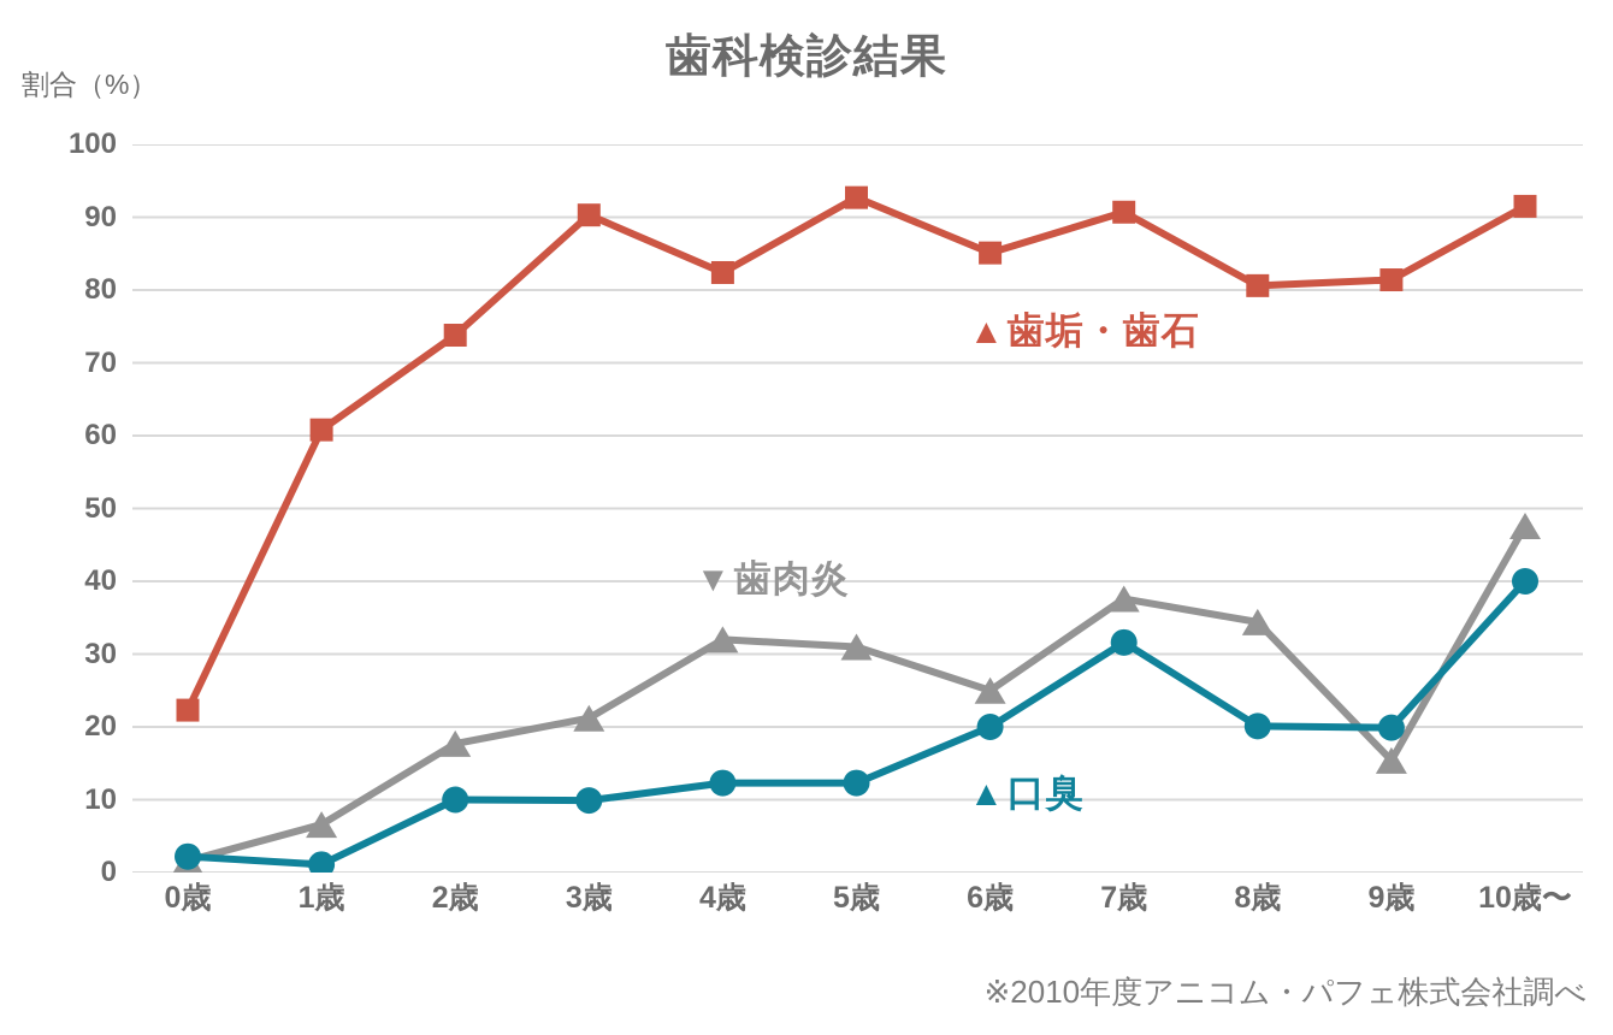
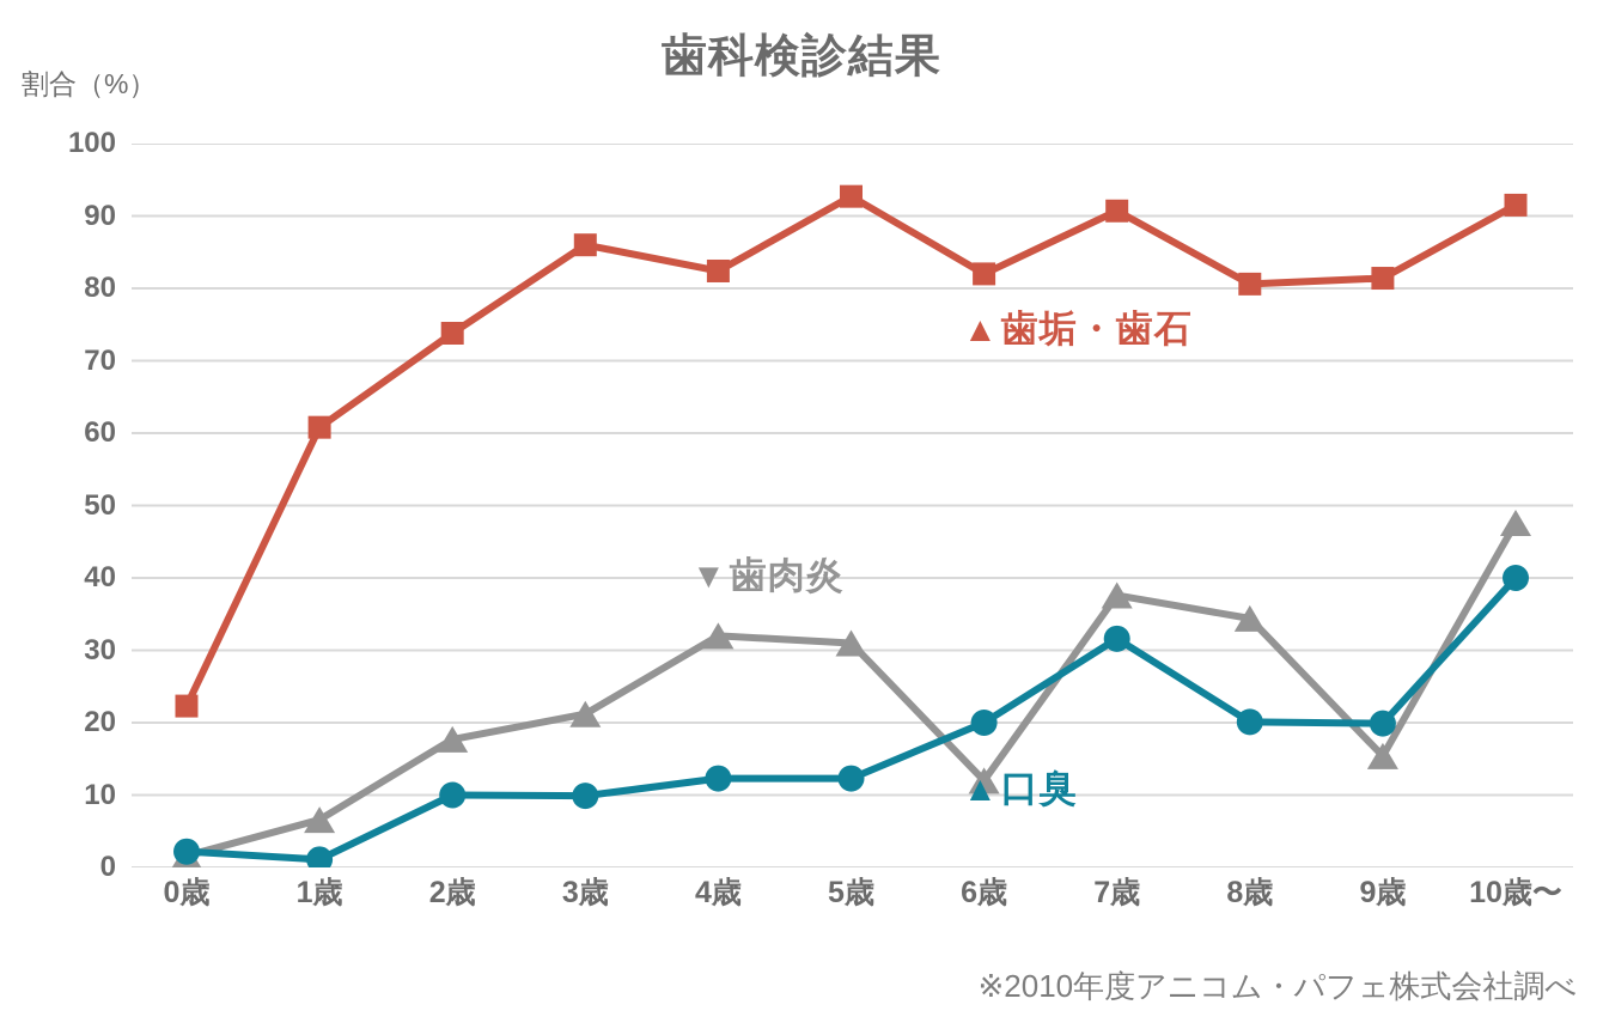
歯垢・歯石/3歳: 90 -> 86
歯垢・歯石/6歳: 85 -> 82
歯肉炎/6歳: 25 -> 12
